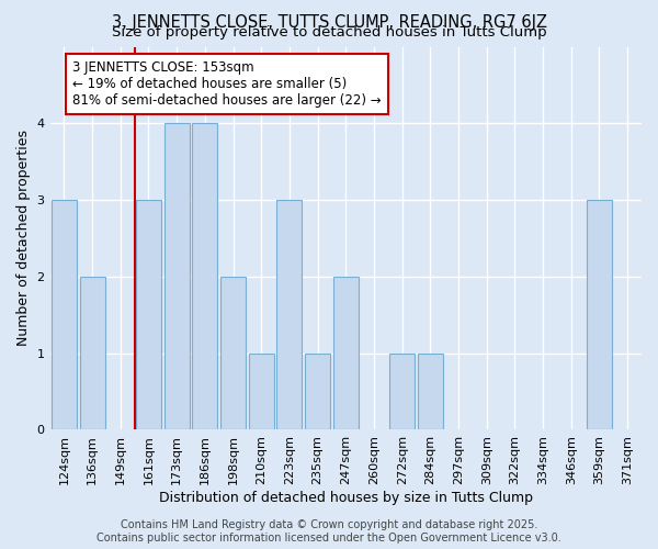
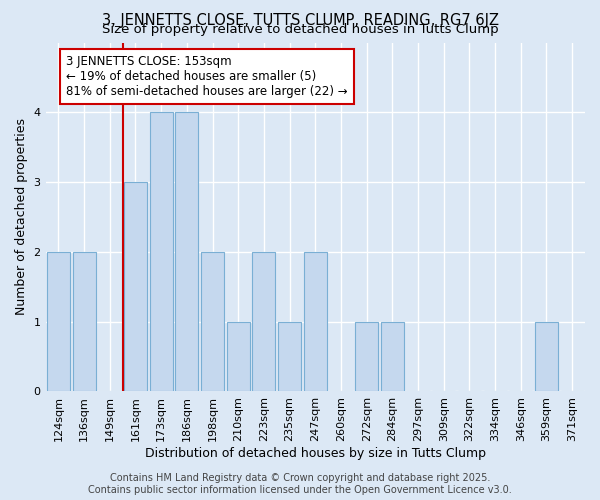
124sqm: 3 -> 2
223sqm: 3 -> 2
359sqm: 3 -> 1
